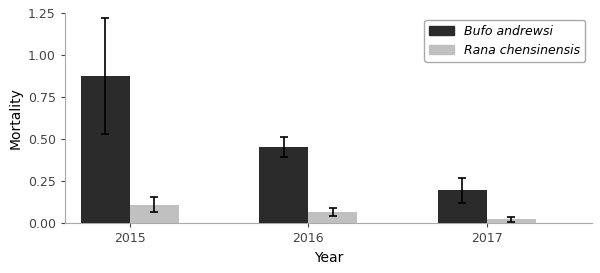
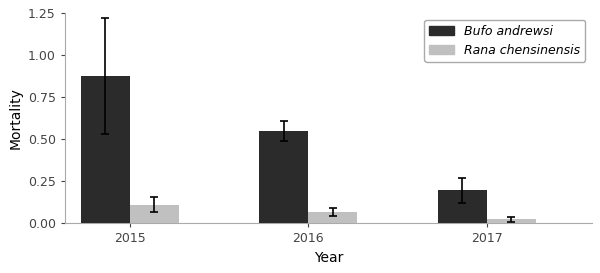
Bufo andrewsi/2016: 0.46 -> 0.55
